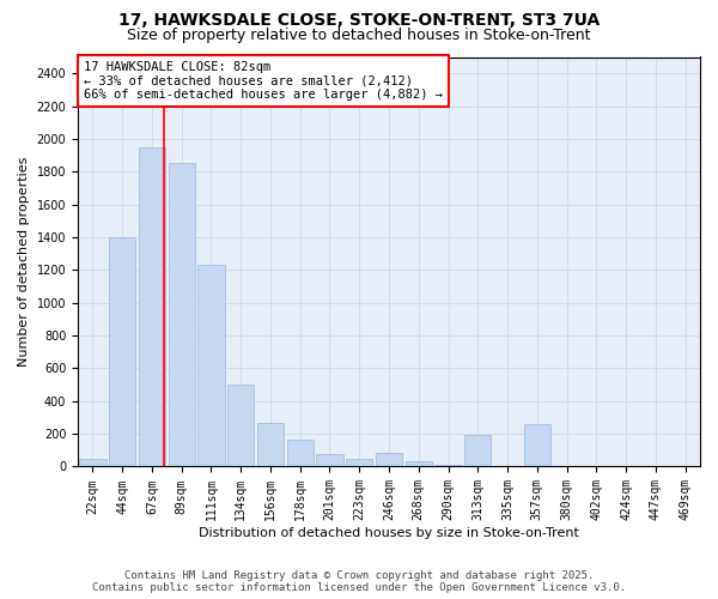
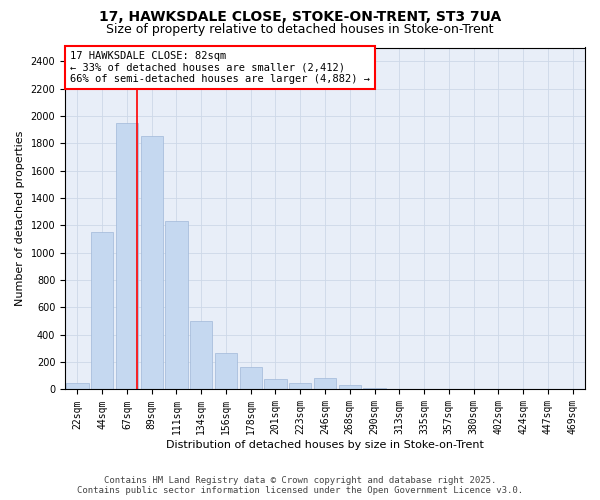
44sqm: 1400 -> 1150
313sqm: 190 -> 0
357sqm: 260 -> 0
